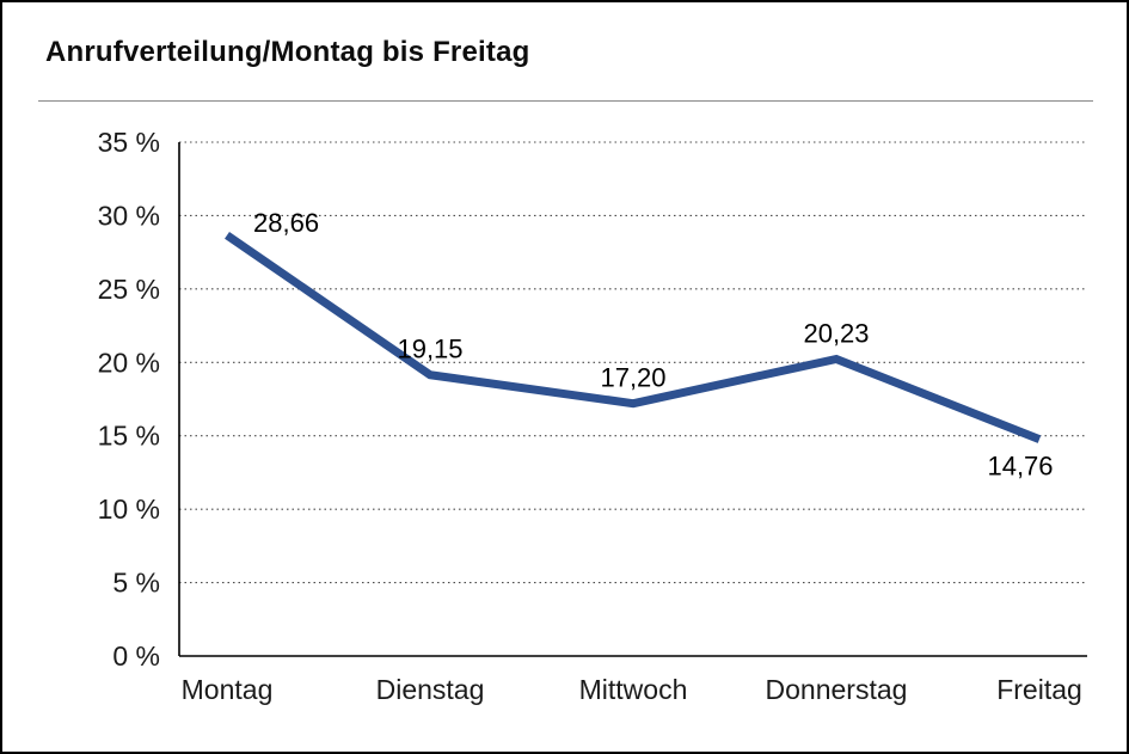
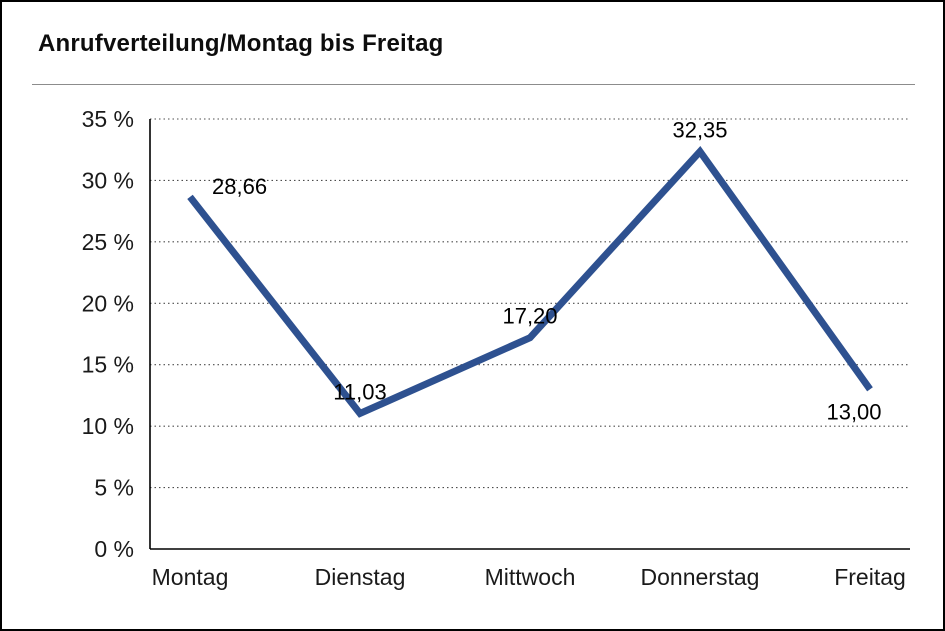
Dienstag: 19,15 -> 11,03
Donnerstag: 20,23 -> 32,35
Freitag: 14,76 -> 13,00
